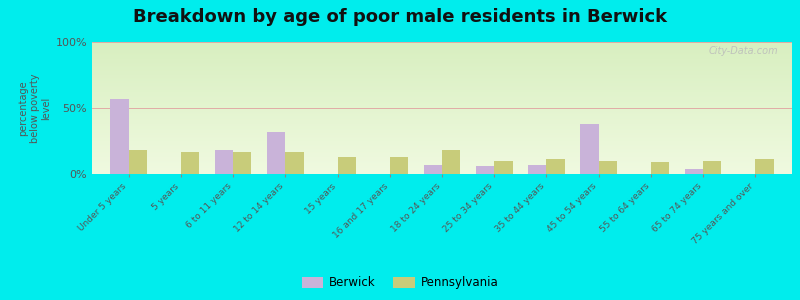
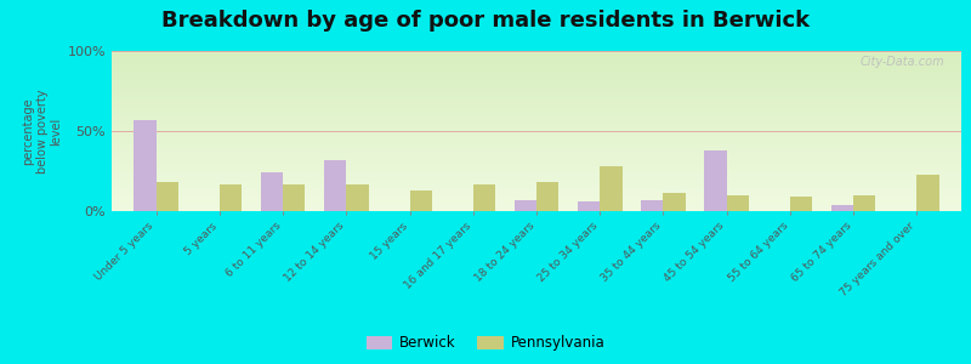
Berwick/6 to 11 years: 18% -> 24%
Pennsylvania/16 and 17 years: 13% -> 17%
Pennsylvania/25 to 34 years: 10% -> 28%
Pennsylvania/75 years and over: 11% -> 23%
